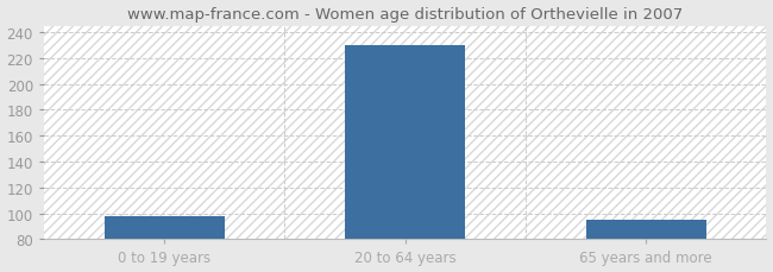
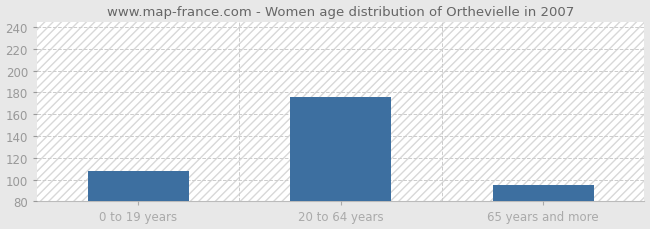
0 to 19 years: 98 -> 108
20 to 64 years: 230 -> 176
